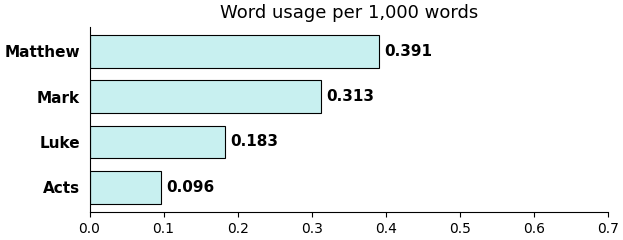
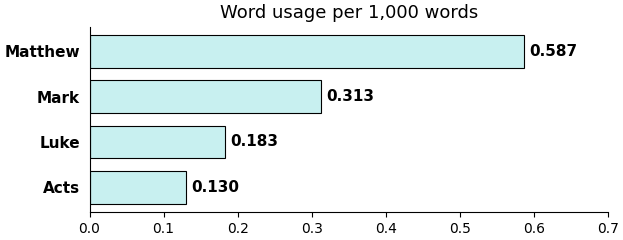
Matthew: 0.391 -> 0.587
Acts: 0.096 -> 0.130
